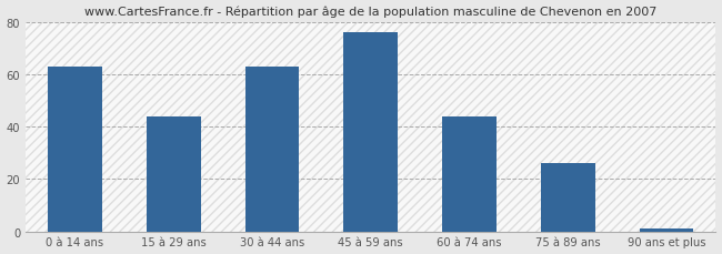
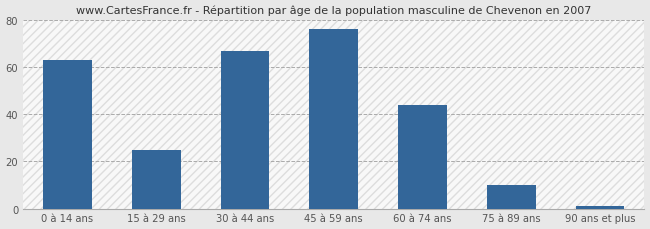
15 à 29 ans: 44 -> 25
30 à 44 ans: 63 -> 67
75 à 89 ans: 26 -> 10
